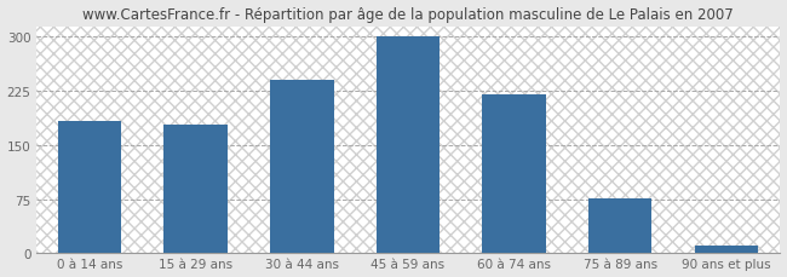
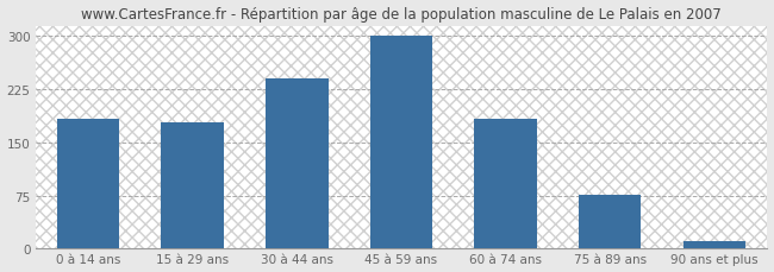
60 à 74 ans: 220 -> 183
